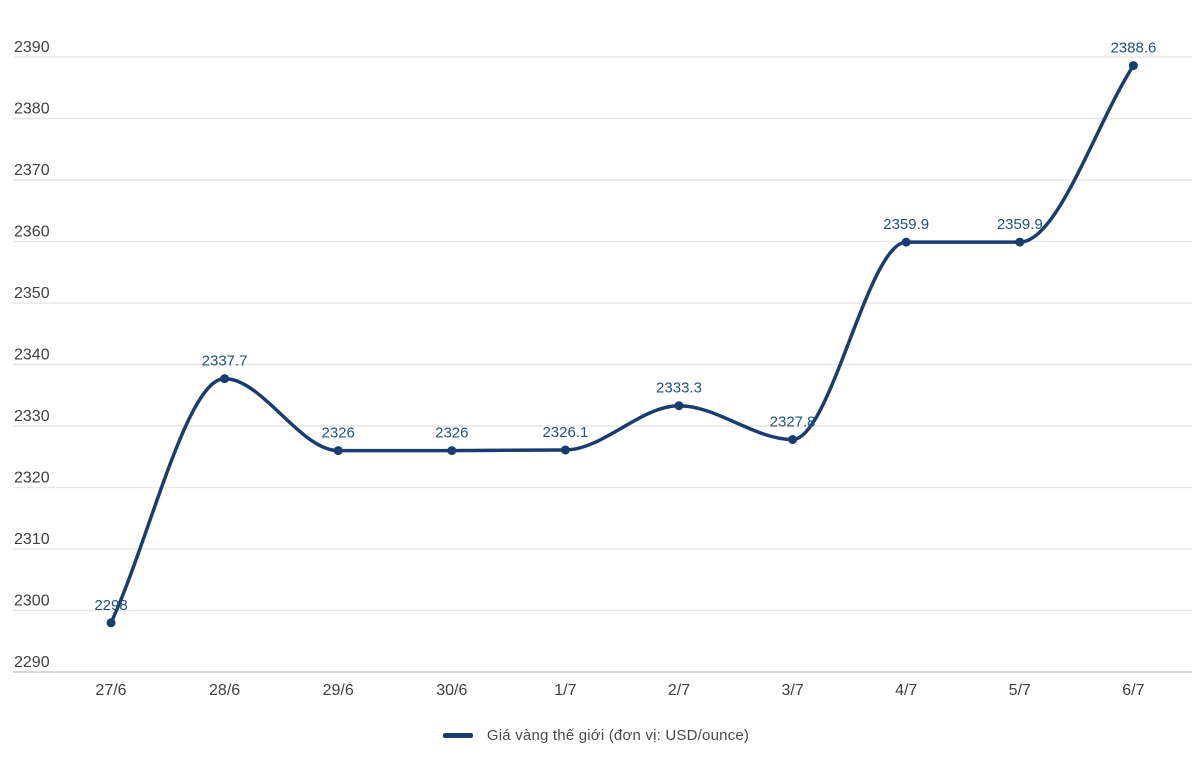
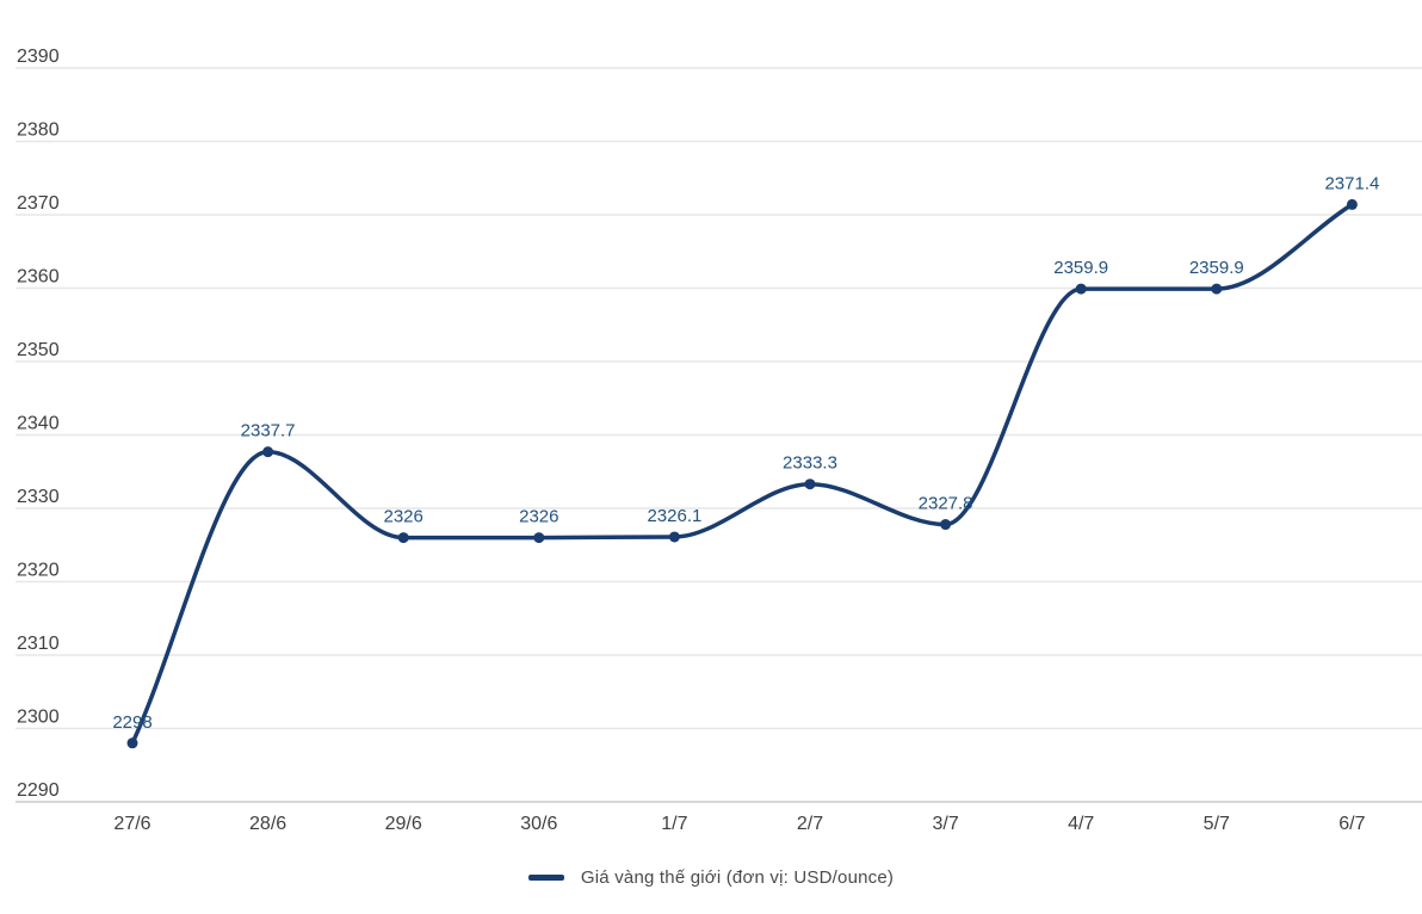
6/7: 2388.6 -> 2371.4
